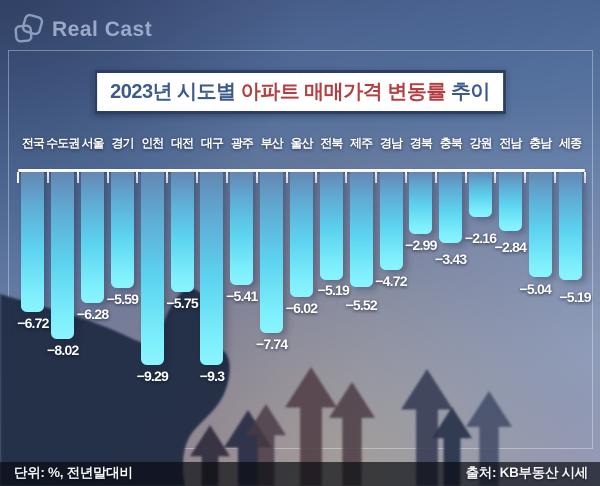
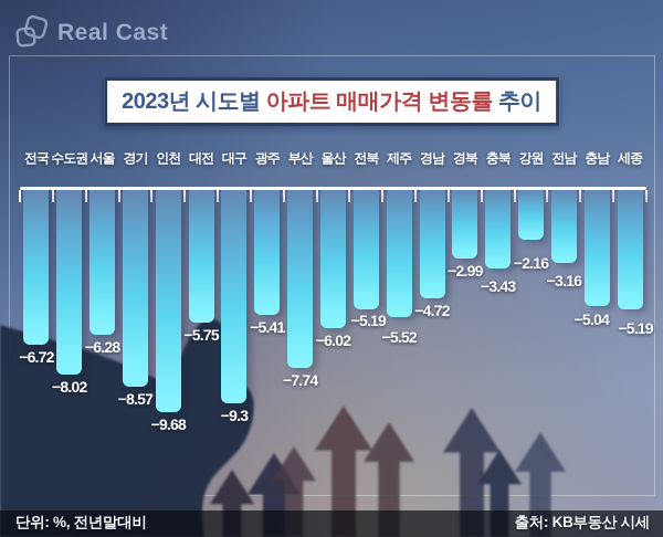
경기: −5.59 -> −8.57
인천: −9.29 -> −9.68
전남: −2.84 -> −3.16
